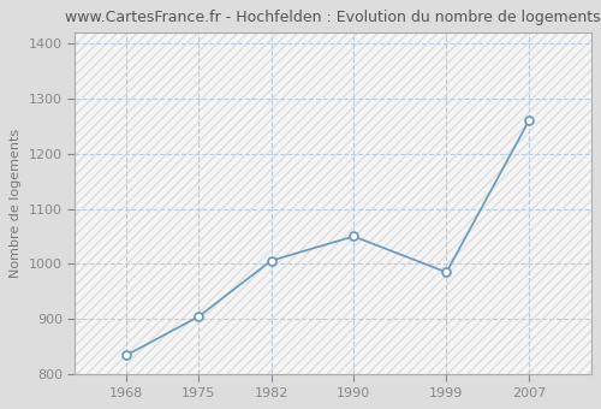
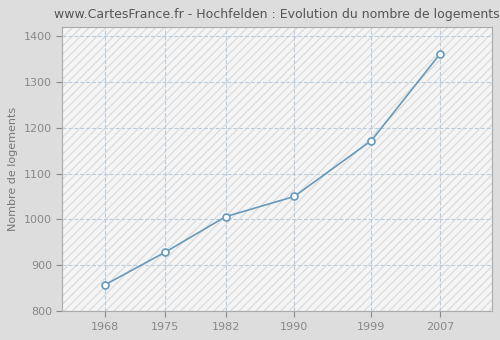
1968: 835 -> 858
1975: 905 -> 929
1999: 985 -> 1172
2007: 1260 -> 1361
